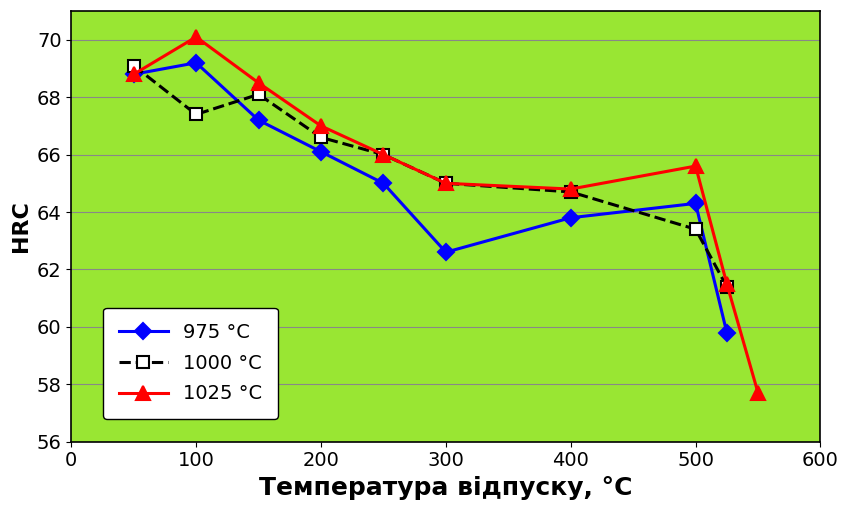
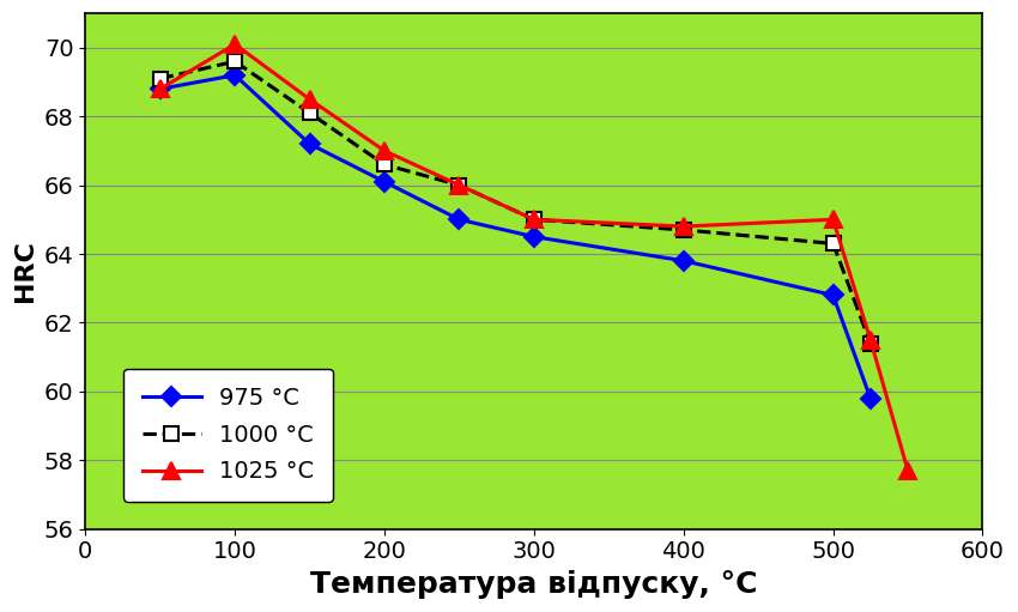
1000 °C/100: 67.4 -> 69.6
975 °C/300: 62.6 -> 64.5
975 °C/500: 64.3 -> 62.8
1000 °C/500: 63.4 -> 64.3
1025 °C/500: 65.6 -> 65.0
